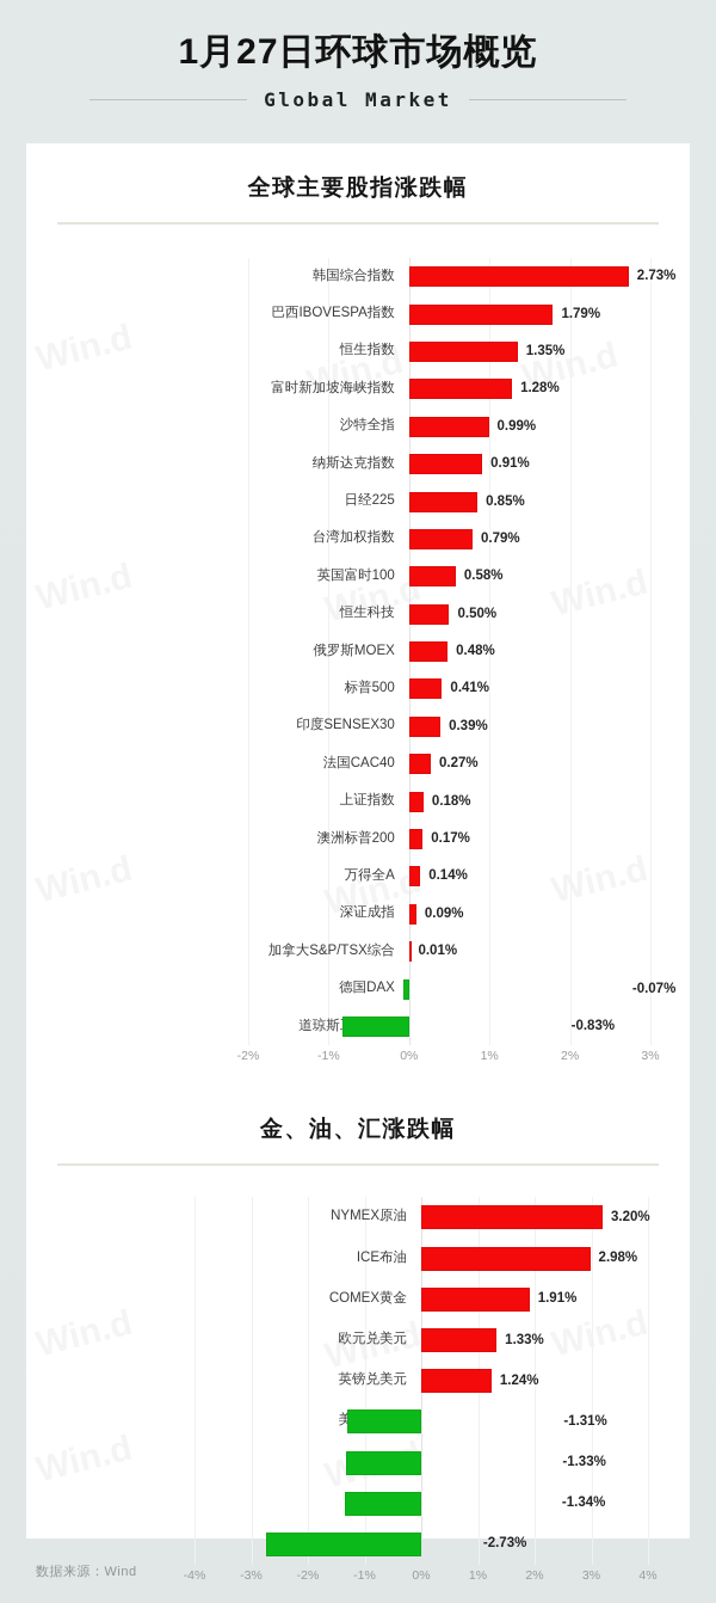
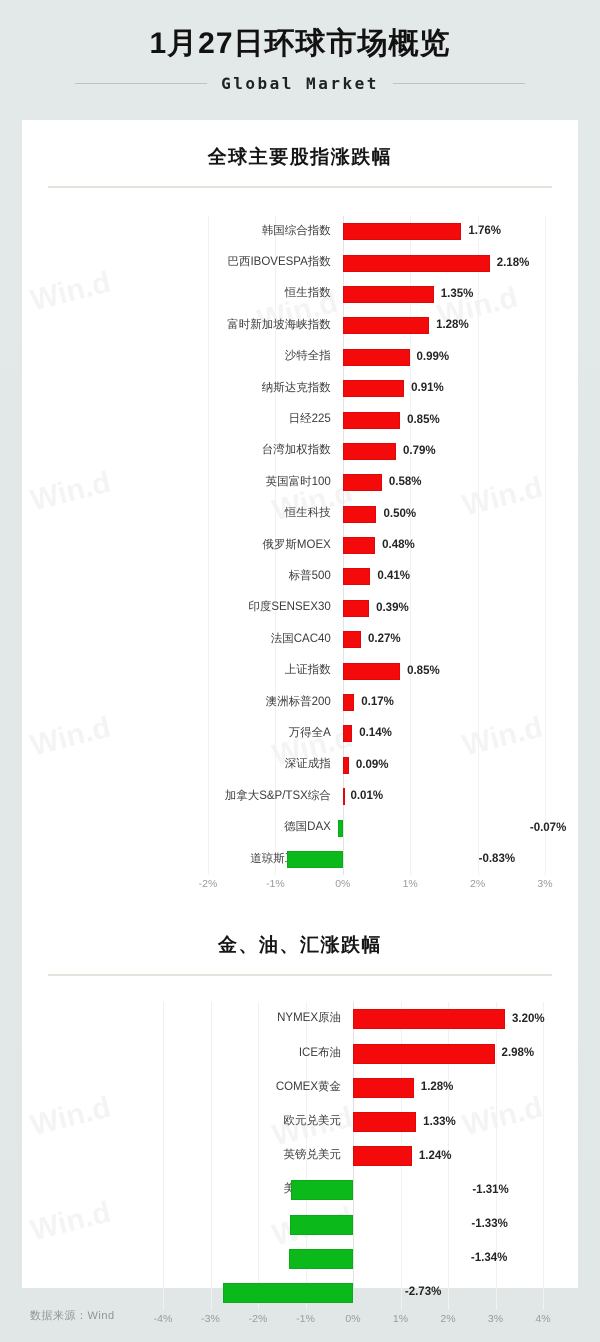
全球主要股指涨跌幅/韩国综合指数: 2.73% -> 1.76%
全球主要股指涨跌幅/巴西IBOVESPA指数: 1.79% -> 2.18%
全球主要股指涨跌幅/上证指数: 0.18% -> 0.85%
金、油、汇涨跌幅/COMEX黄金: 1.91% -> 1.28%
